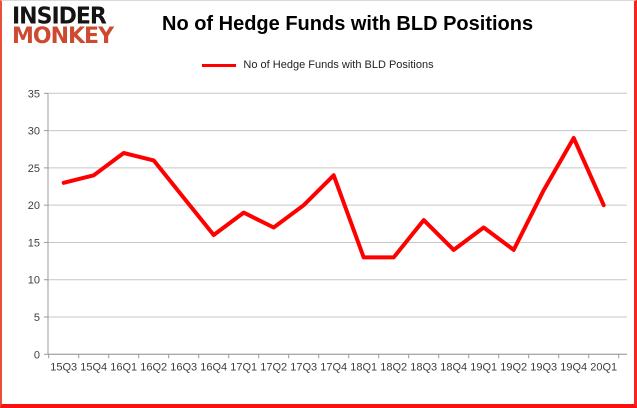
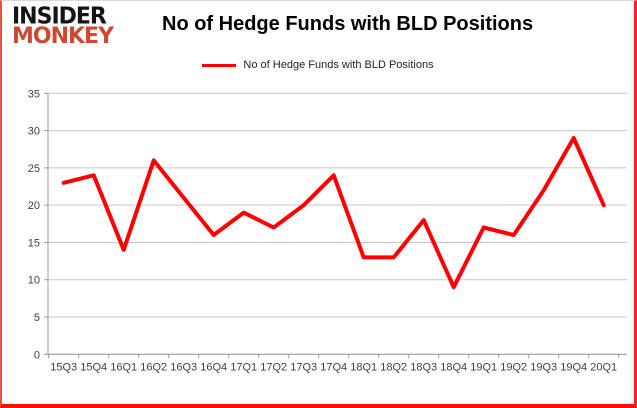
16Q1: 27 -> 14
18Q4: 14 -> 9
19Q2: 14 -> 16
